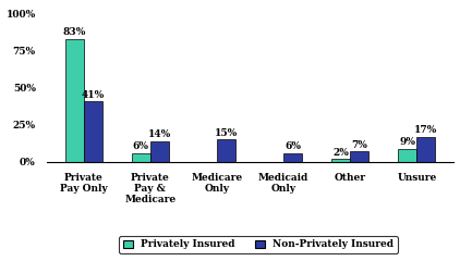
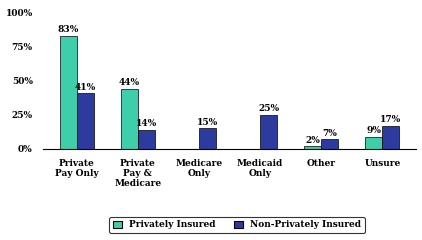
Privately Insured/Private Pay & Medicare: 6% -> 44%
Non-Privately Insured/Medicaid Only: 6% -> 25%
